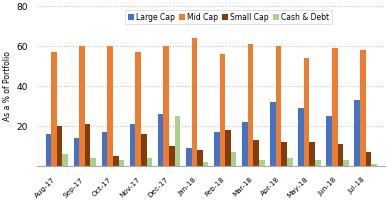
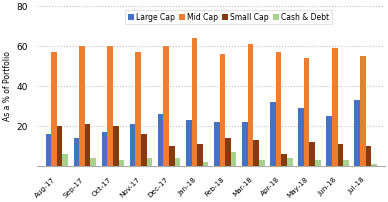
Small Cap/Oct-17: 5 -> 20
Cash & Debt/Dec-17: 25 -> 4
Large Cap/Jan-18: 9 -> 23
Small Cap/Jan-18: 8 -> 11
Large Cap/Feb-18: 17 -> 22
Small Cap/Feb-18: 18 -> 14
Mid Cap/Apr-18: 60 -> 57
Small Cap/Apr-18: 12 -> 6
Mid Cap/Jul-18: 58 -> 55
Small Cap/Jul-18: 7 -> 10
